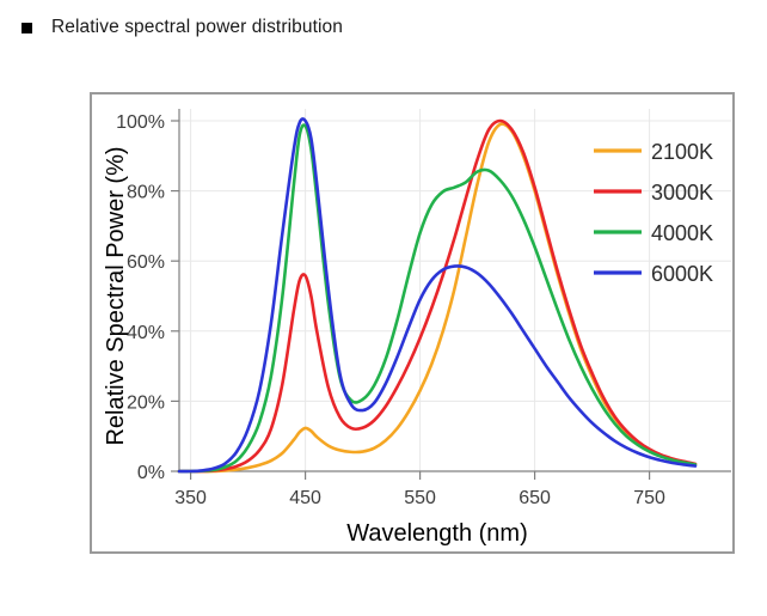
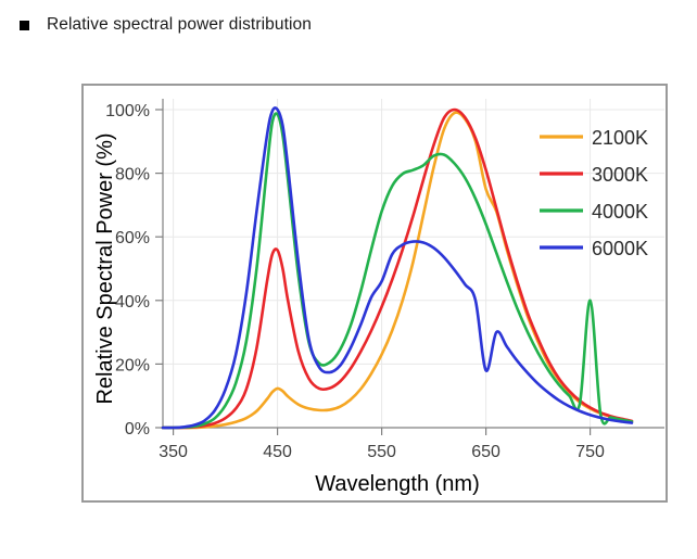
6000K/550: 49% -> 46%
2100K/650: 80% -> 75%
6000K/650: 35% -> 18%
4000K/750: 6% -> 40%
